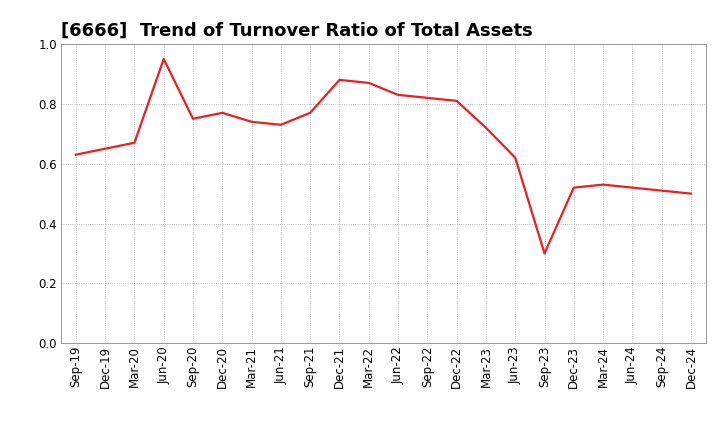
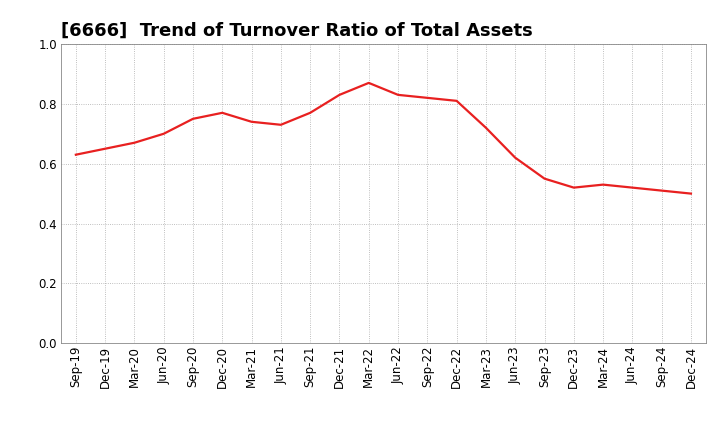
Jun-20: 0.95 -> 0.70
Dec-21: 0.88 -> 0.83
Sep-23: 0.30 -> 0.55
